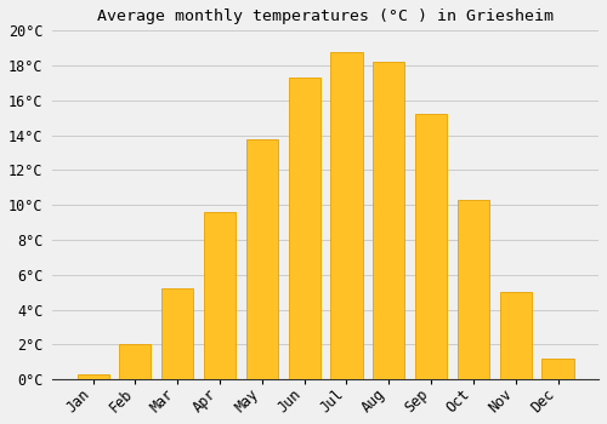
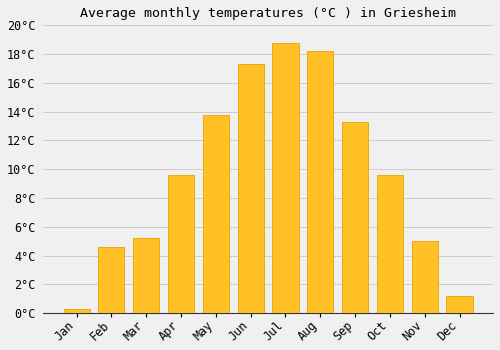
Feb: 2.0°C -> 4.6°C
Sep: 15.2°C -> 13.3°C
Oct: 10.3°C -> 9.6°C
